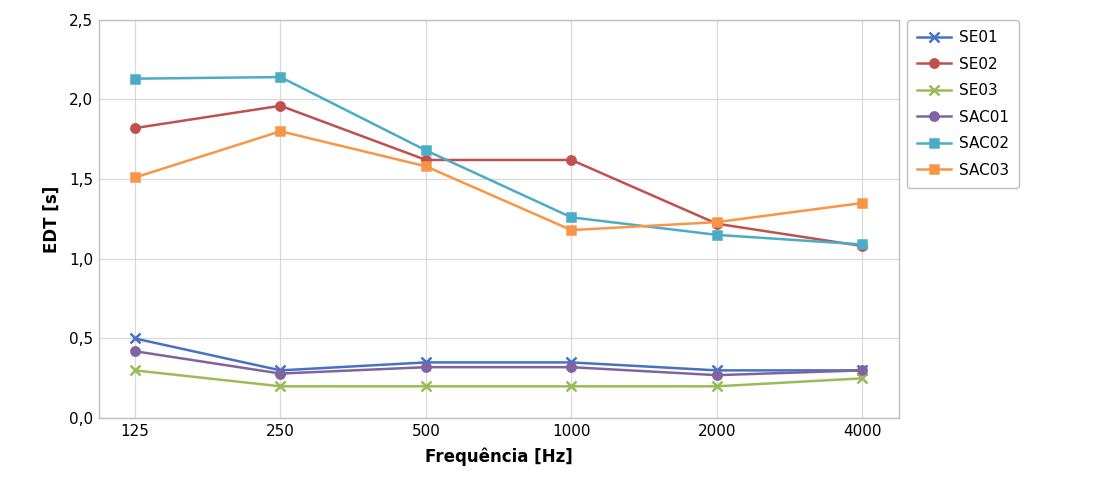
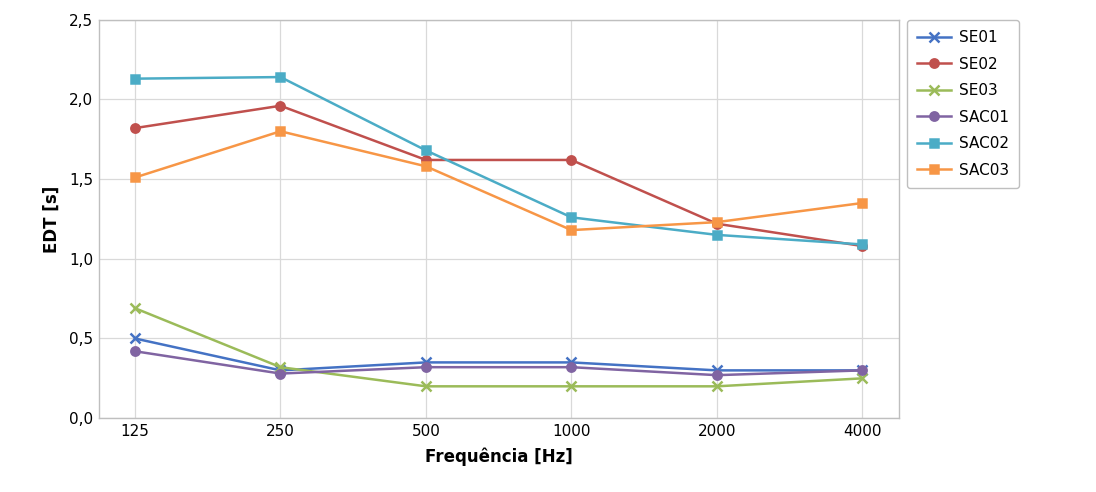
SE03/125: 0,30 -> 0,69
SE03/250: 0,20 -> 0,32
